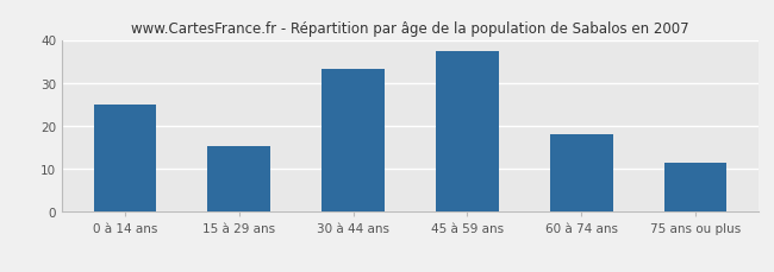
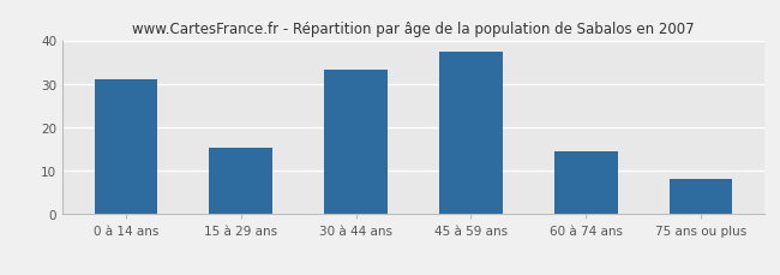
0 à 14 ans: 25.0 -> 31.0
60 à 74 ans: 18.0 -> 14.5
75 ans ou plus: 11.5 -> 8.2
